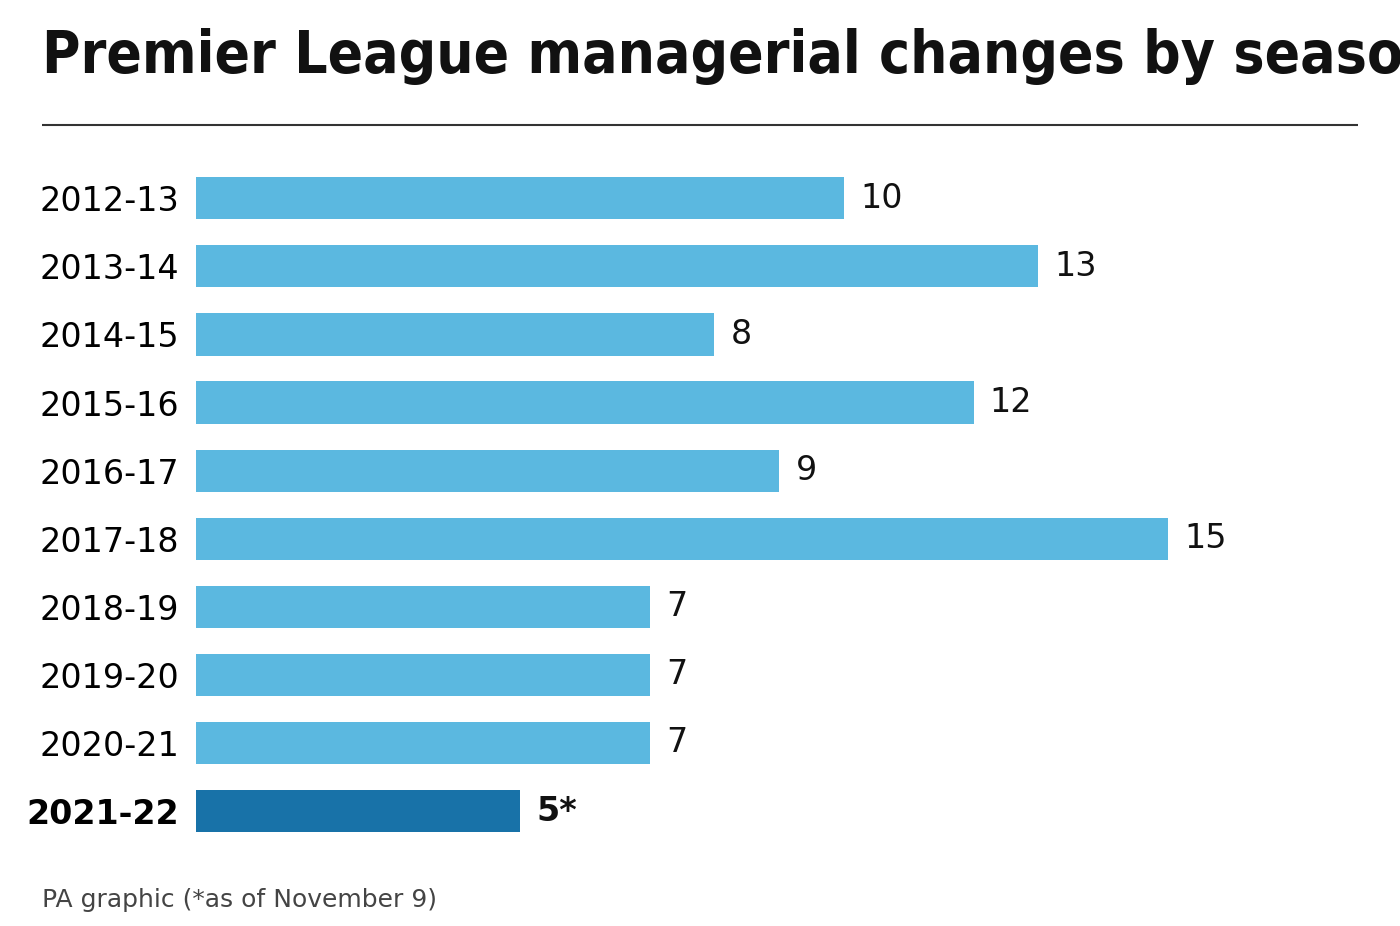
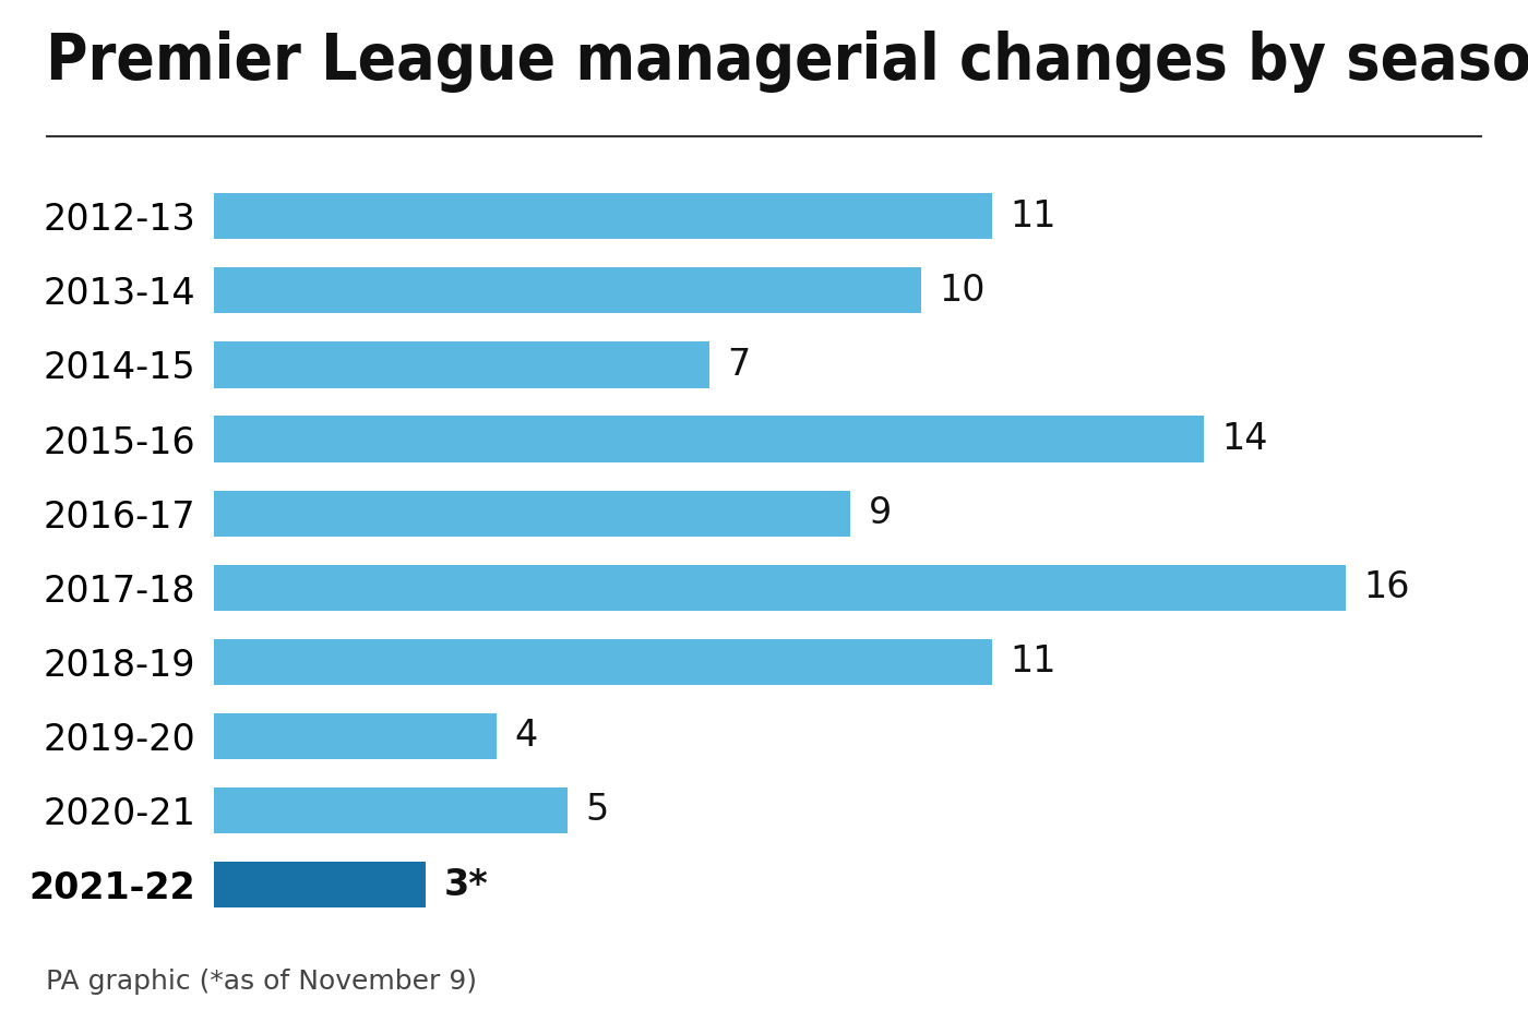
2012-13: 10 -> 11
2013-14: 13 -> 10
2014-15: 8 -> 7
2015-16: 12 -> 14
2017-18: 15 -> 16
2018-19: 7 -> 11
2019-20: 7 -> 4
2020-21: 7 -> 5
2021-22: 5* -> 3*
